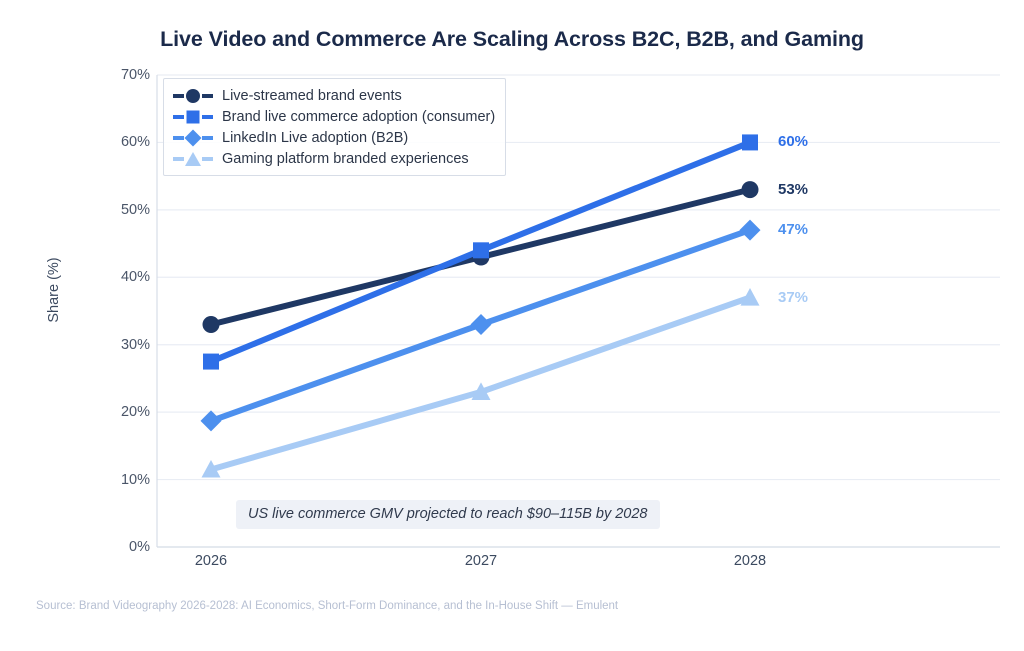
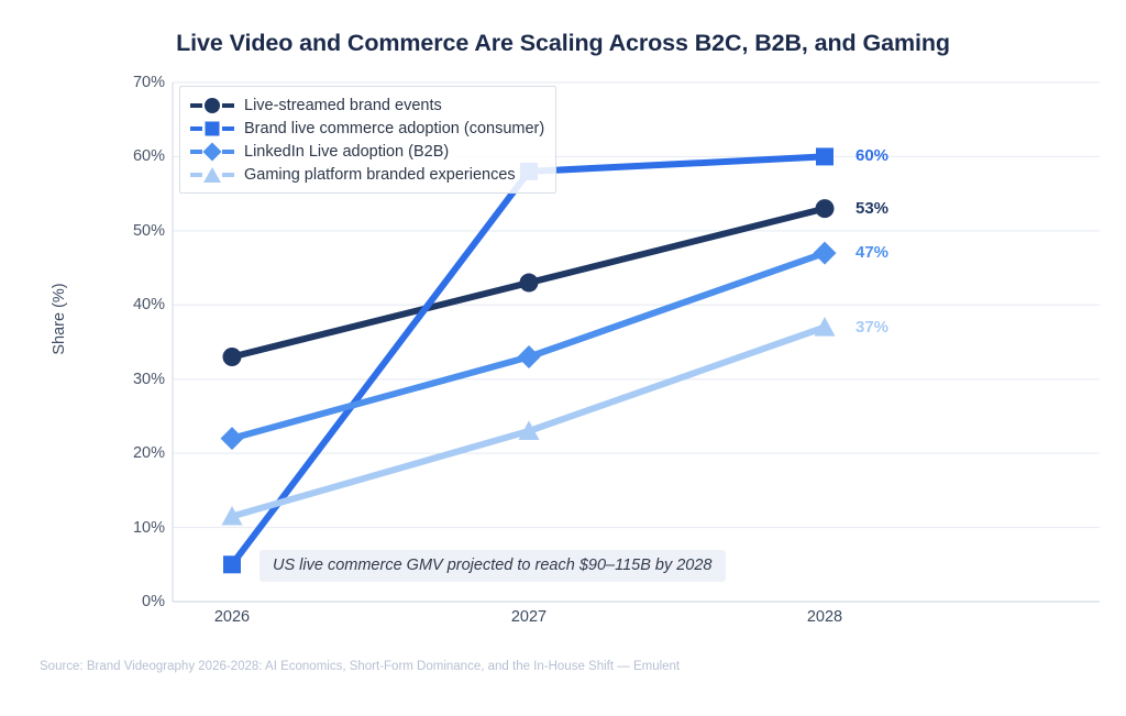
Brand live commerce adoption (consumer)/2026: 28% -> 5%
LinkedIn Live adoption (B2B)/2026: 19% -> 22%
Brand live commerce adoption (consumer)/2027: 44% -> 58%
